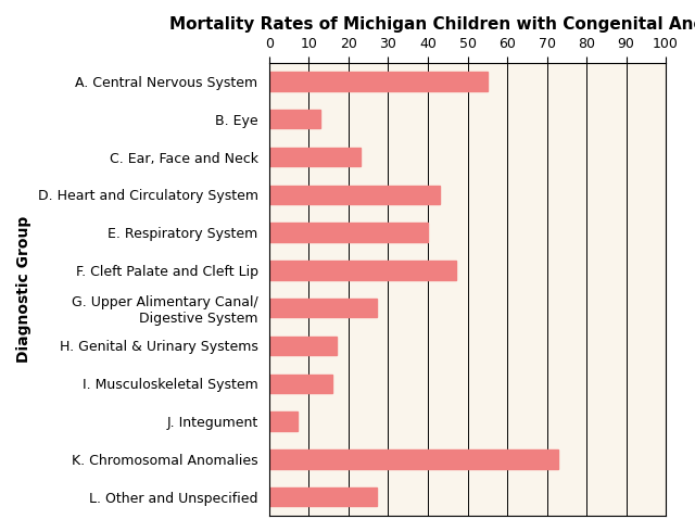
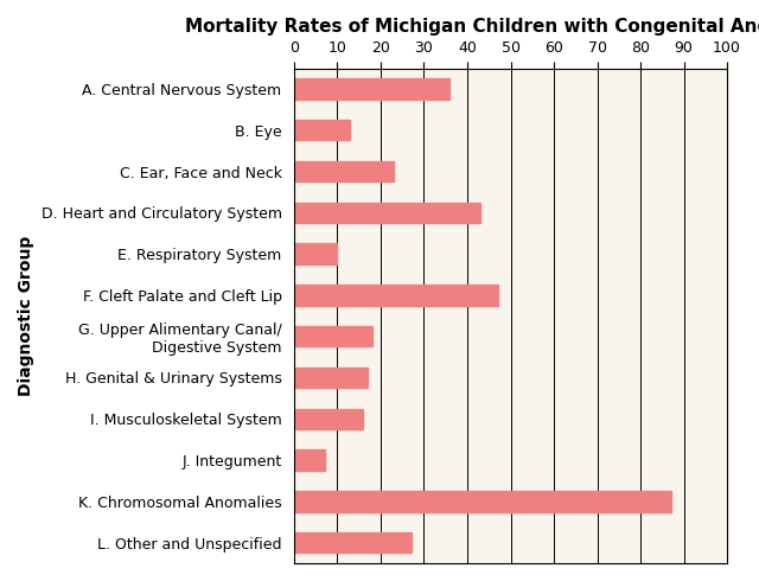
A. Central Nervous System: 55 -> 36
E. Respiratory System: 40 -> 10
G. Upper Alimentary Canal/ Digestive System: 27 -> 18
K. Chromosomal Anomalies: 73 -> 87
